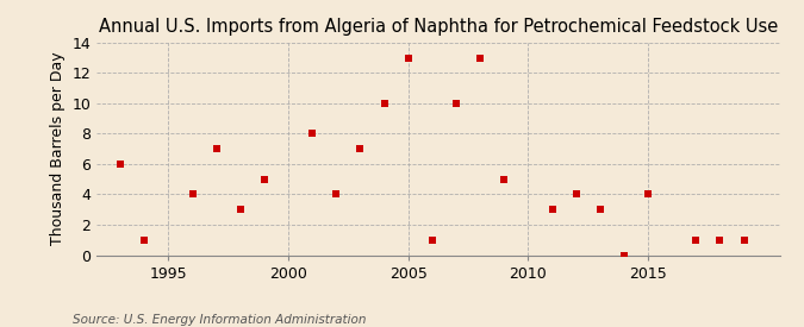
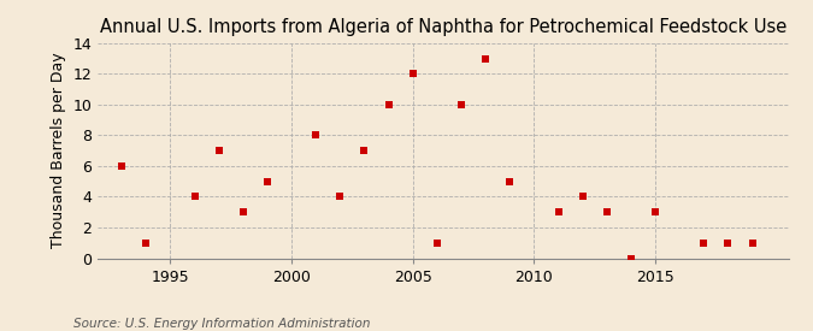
2005: 13 -> 12
2015: 4 -> 3
